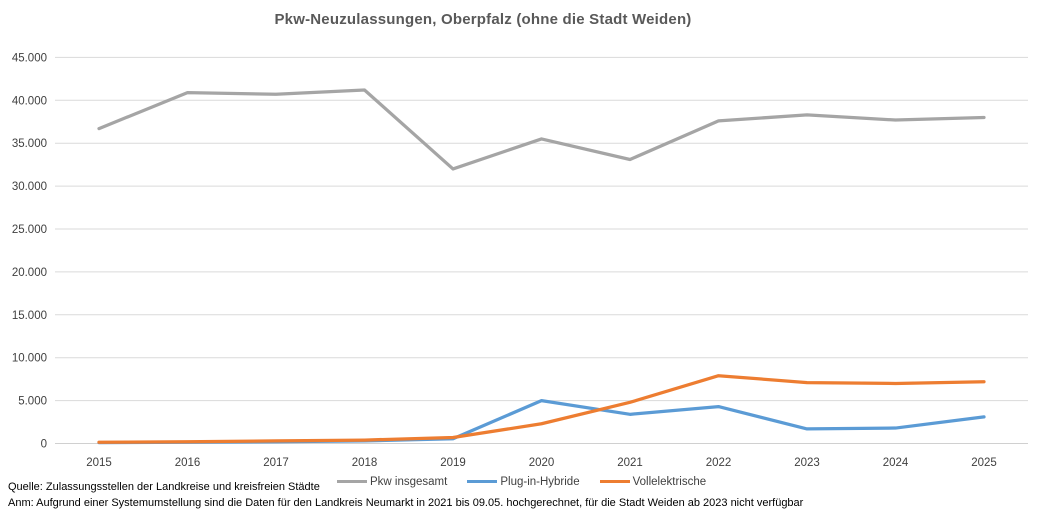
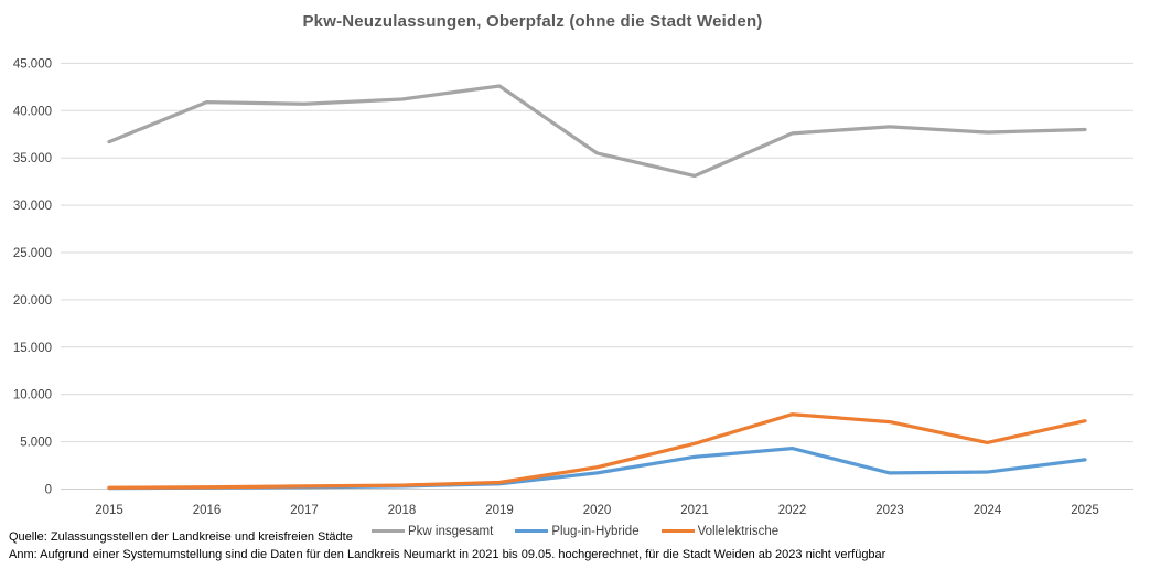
Pkw insgesamt/2019: 32000 -> 43000
Plug-in-Hybride/2020: 5000 -> 2000
Vollelektrische/2024: 7000 -> 5000
